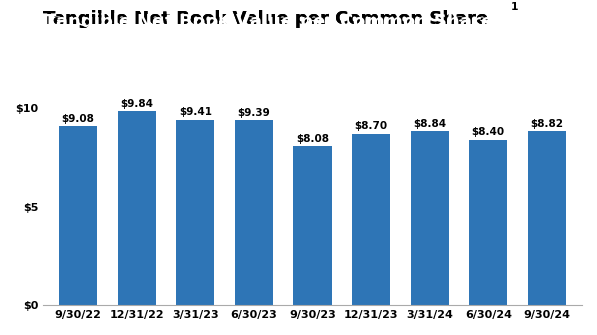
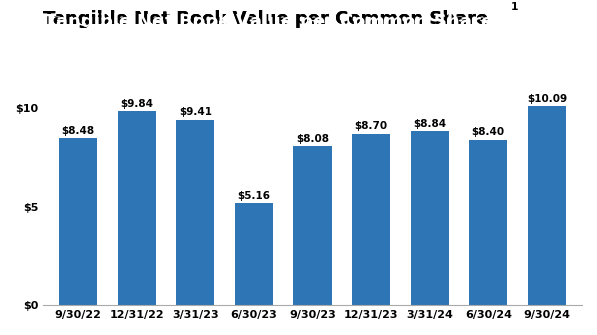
9/30/22: $9.08 -> $8.48
6/30/23: $9.39 -> $5.16
9/30/24: $8.82 -> $10.09
